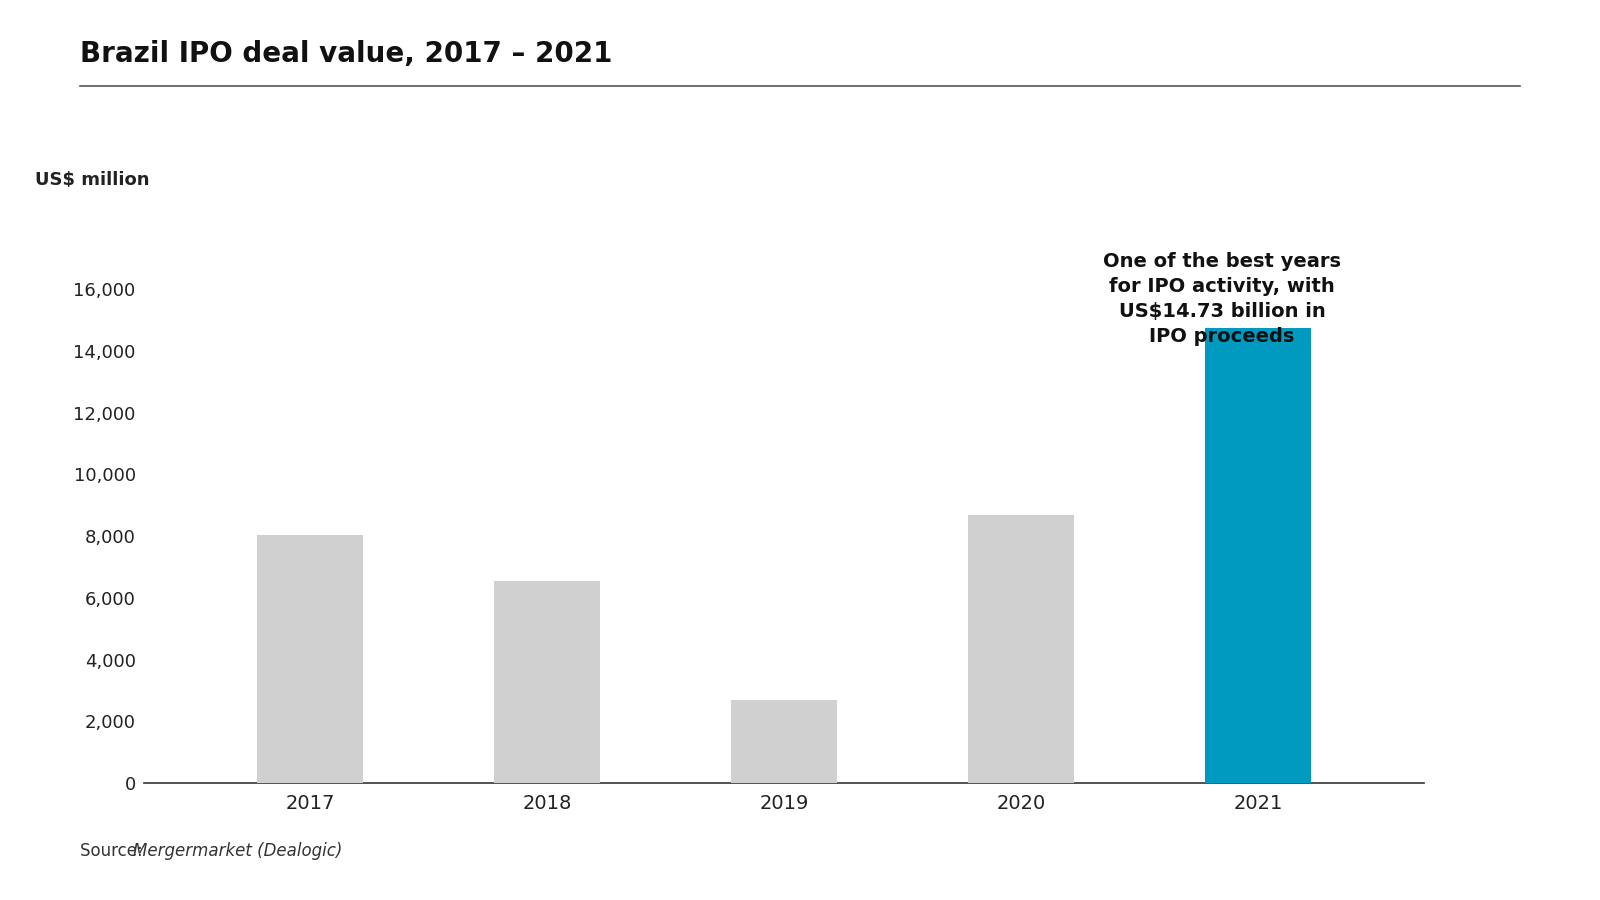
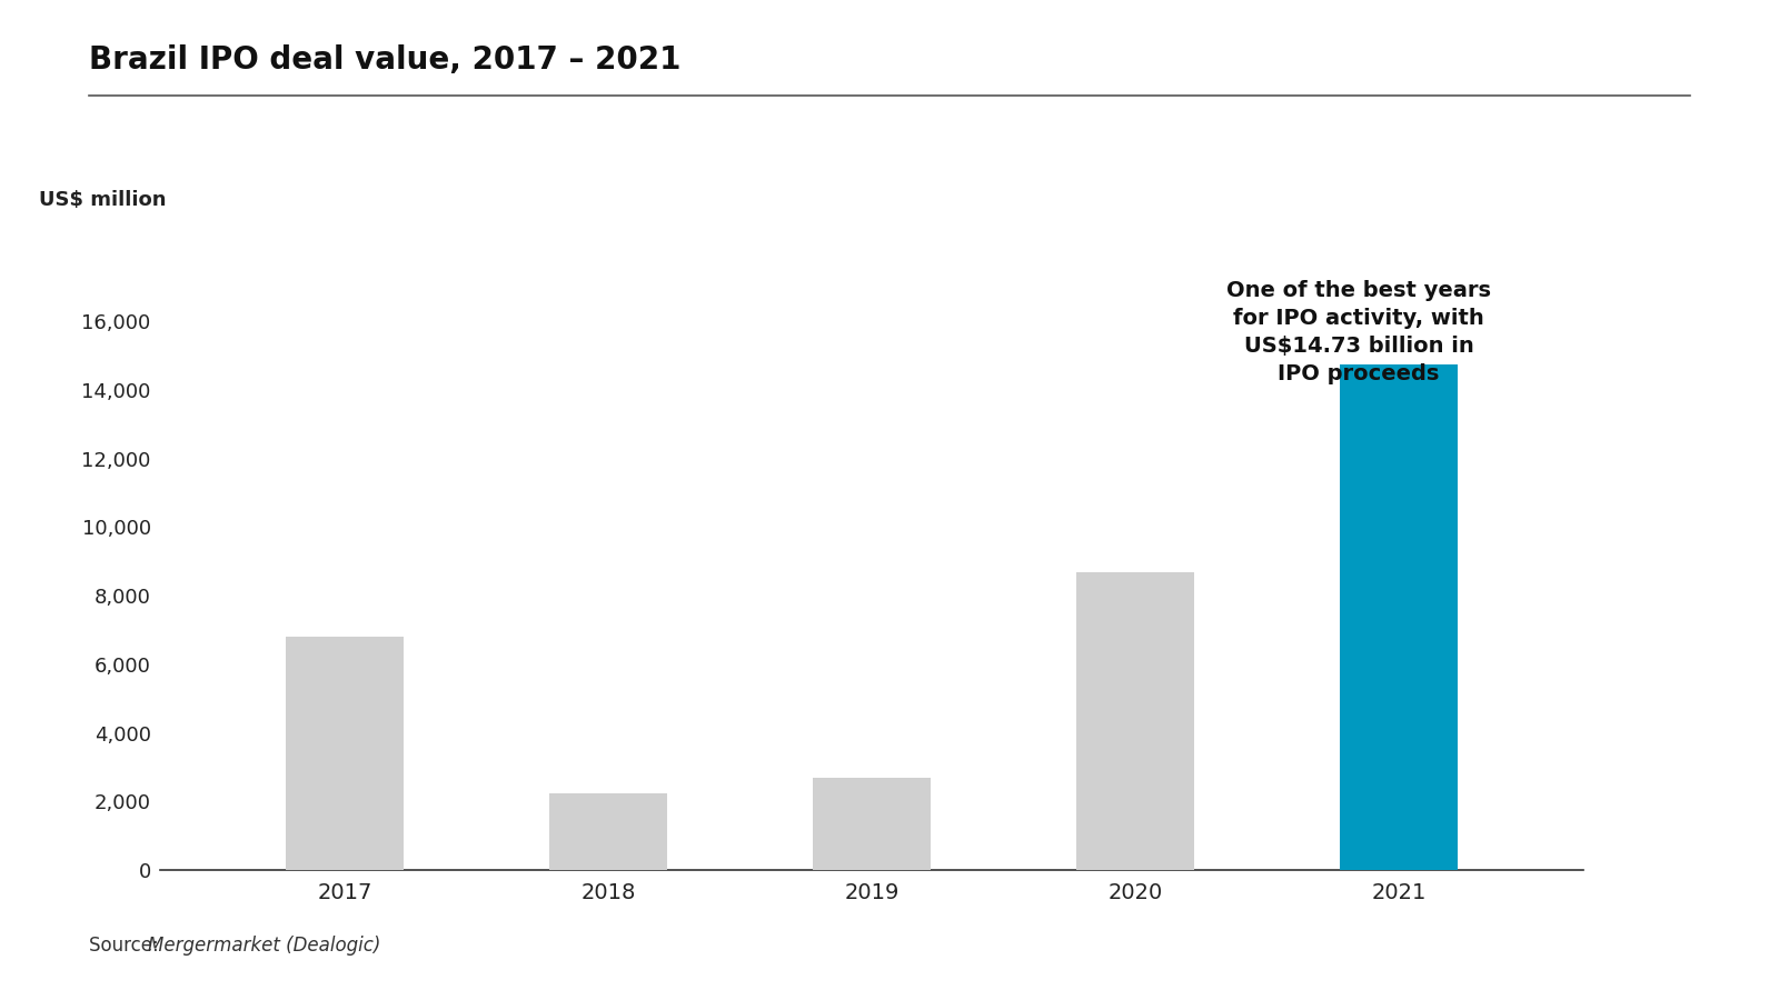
2017: 8,050 -> 6,800
2018: 6,550 -> 2,250
